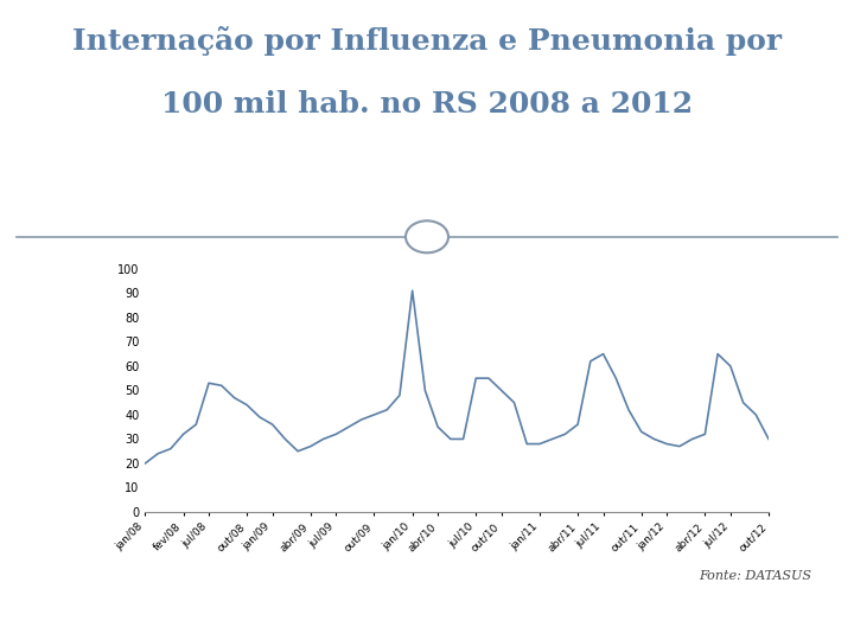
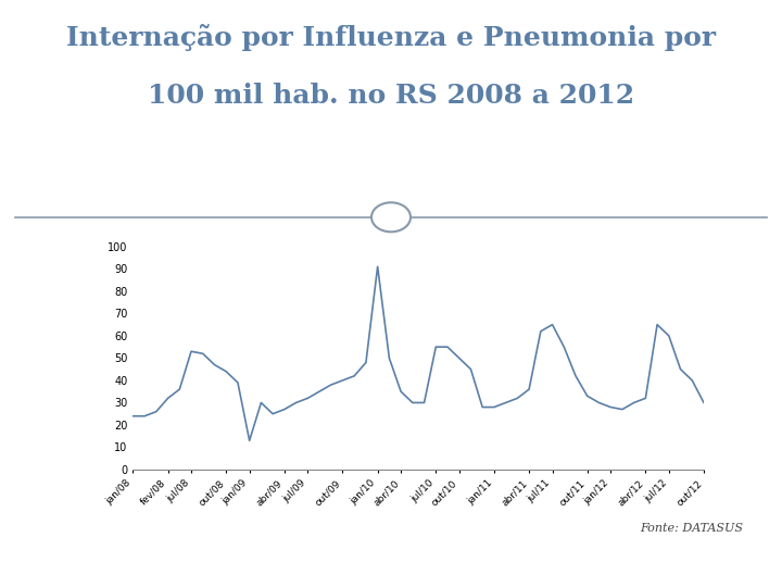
jan/08: 20 -> 24
jan/09: 36 -> 13
